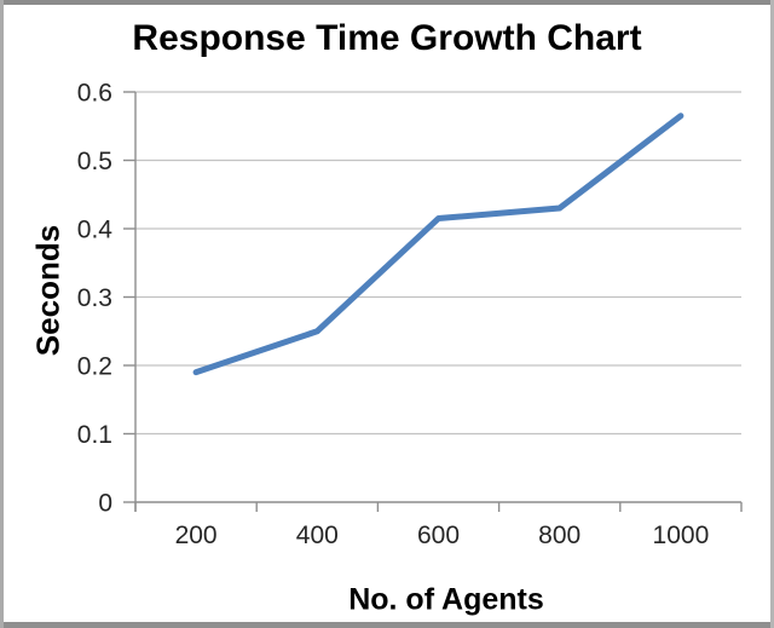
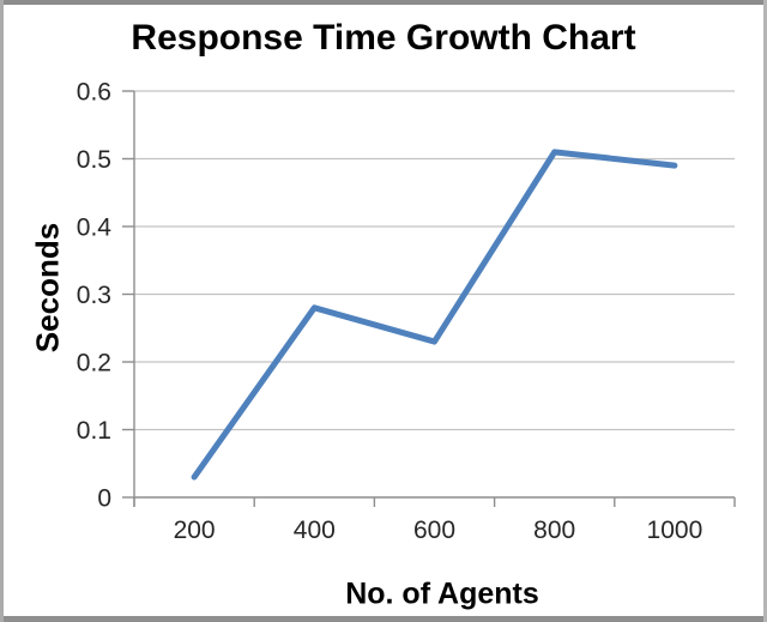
200: 0.19 -> 0.03
400: 0.25 -> 0.28
600: 0.41 -> 0.23
800: 0.43 -> 0.51
1000: 0.56 -> 0.49
